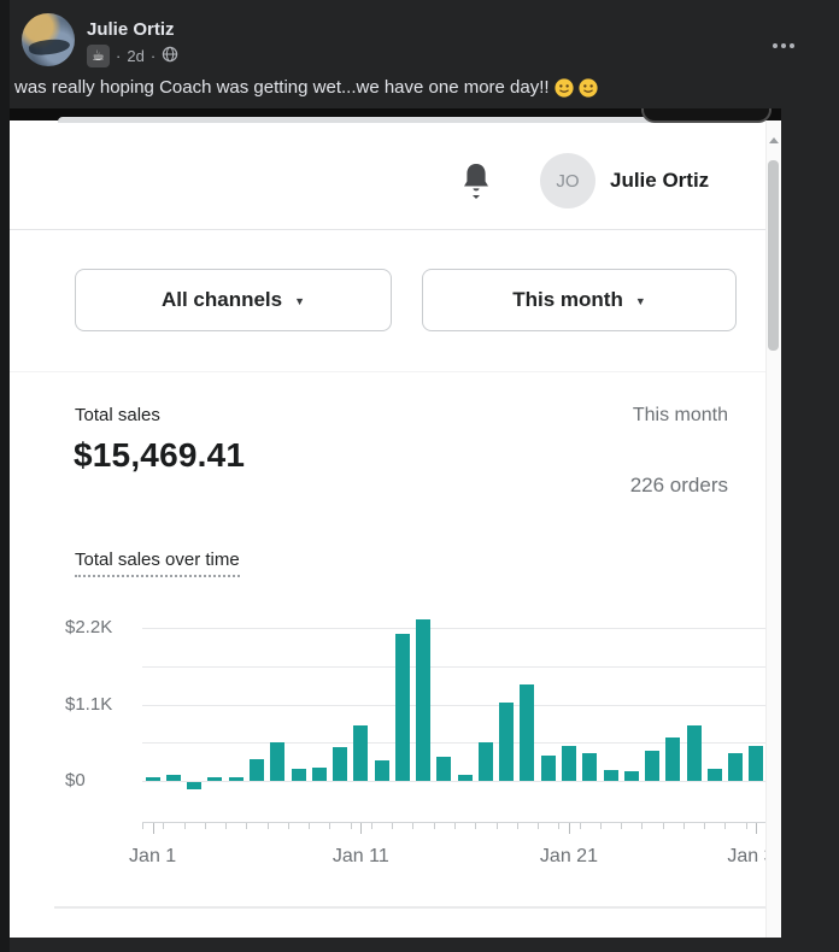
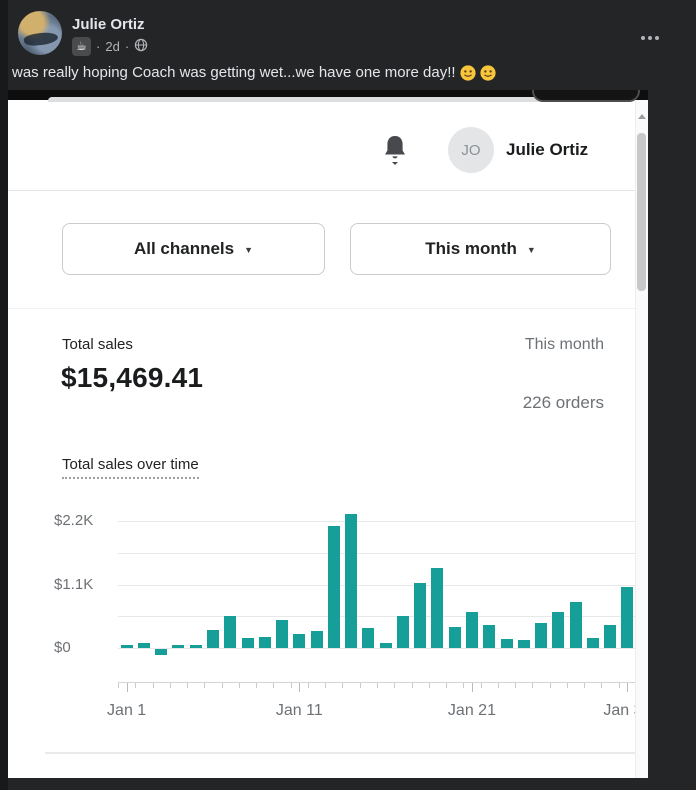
Jan 11: $0.8K -> $0.2K
Jan 21: $0.5K -> $0.6K
Jan 30: $0.5K -> $1.0K
